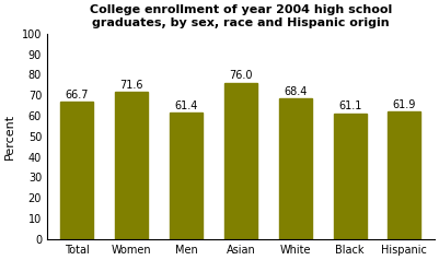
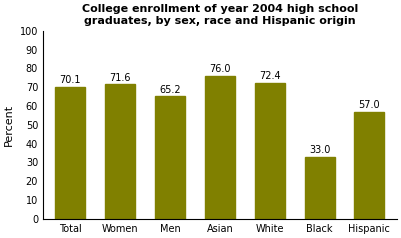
Total: 66.7 -> 70.1
Men: 61.4 -> 65.2
White: 68.4 -> 72.4
Black: 61.1 -> 33.0
Hispanic: 61.9 -> 57.0
